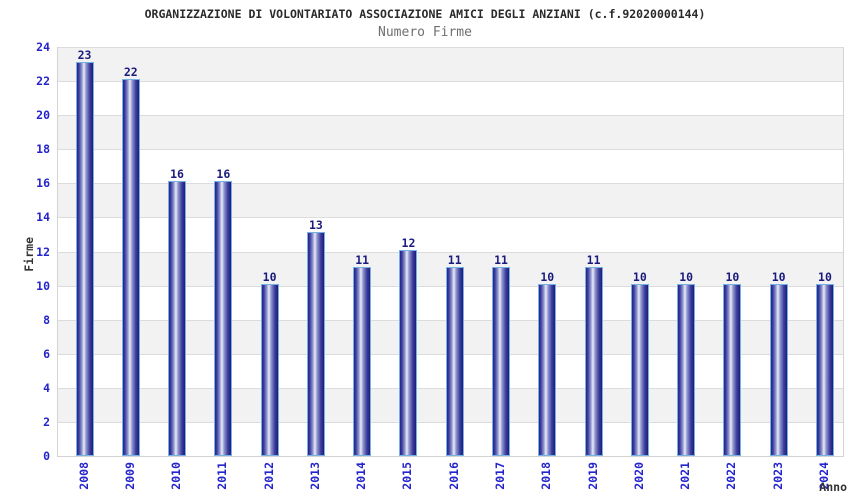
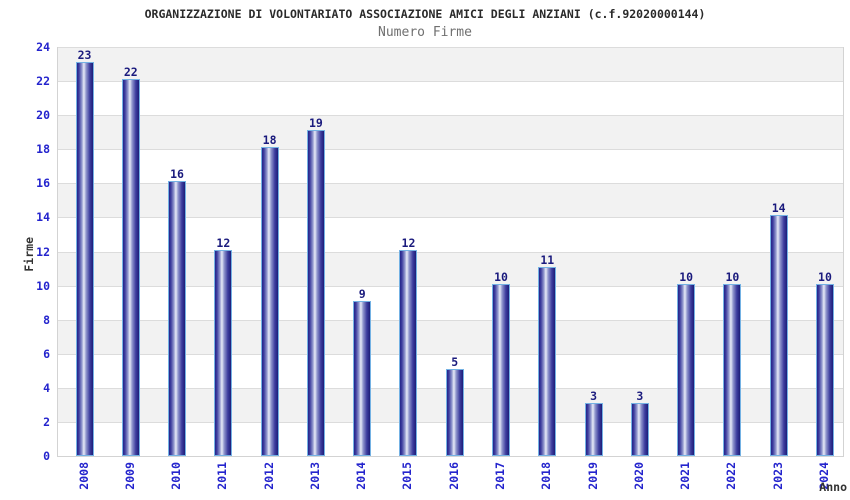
2011: 16 -> 12
2012: 10 -> 18
2013: 13 -> 19
2014: 11 -> 9
2016: 11 -> 5
2017: 11 -> 10
2018: 10 -> 11
2019: 11 -> 3
2020: 10 -> 3
2023: 10 -> 14
